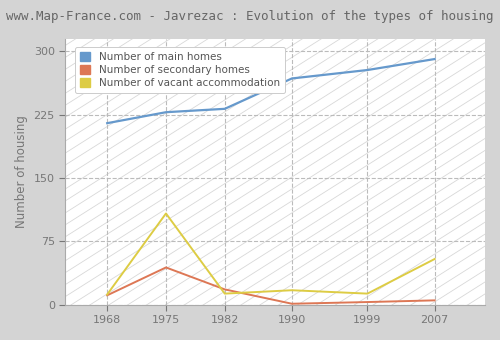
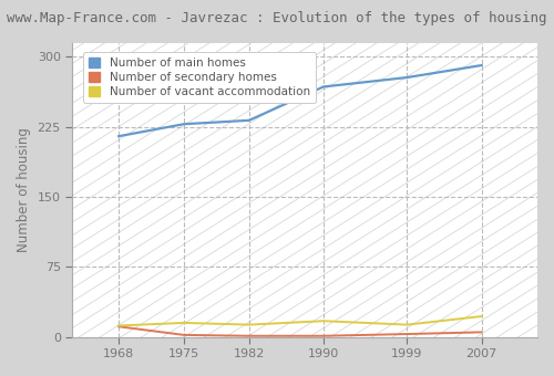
Number of secondary homes/1975: 44 -> 2
Number of vacant accommodation/1975: 108 -> 15
Number of secondary homes/1982: 18 -> 1
Number of vacant accommodation/2007: 54 -> 22
